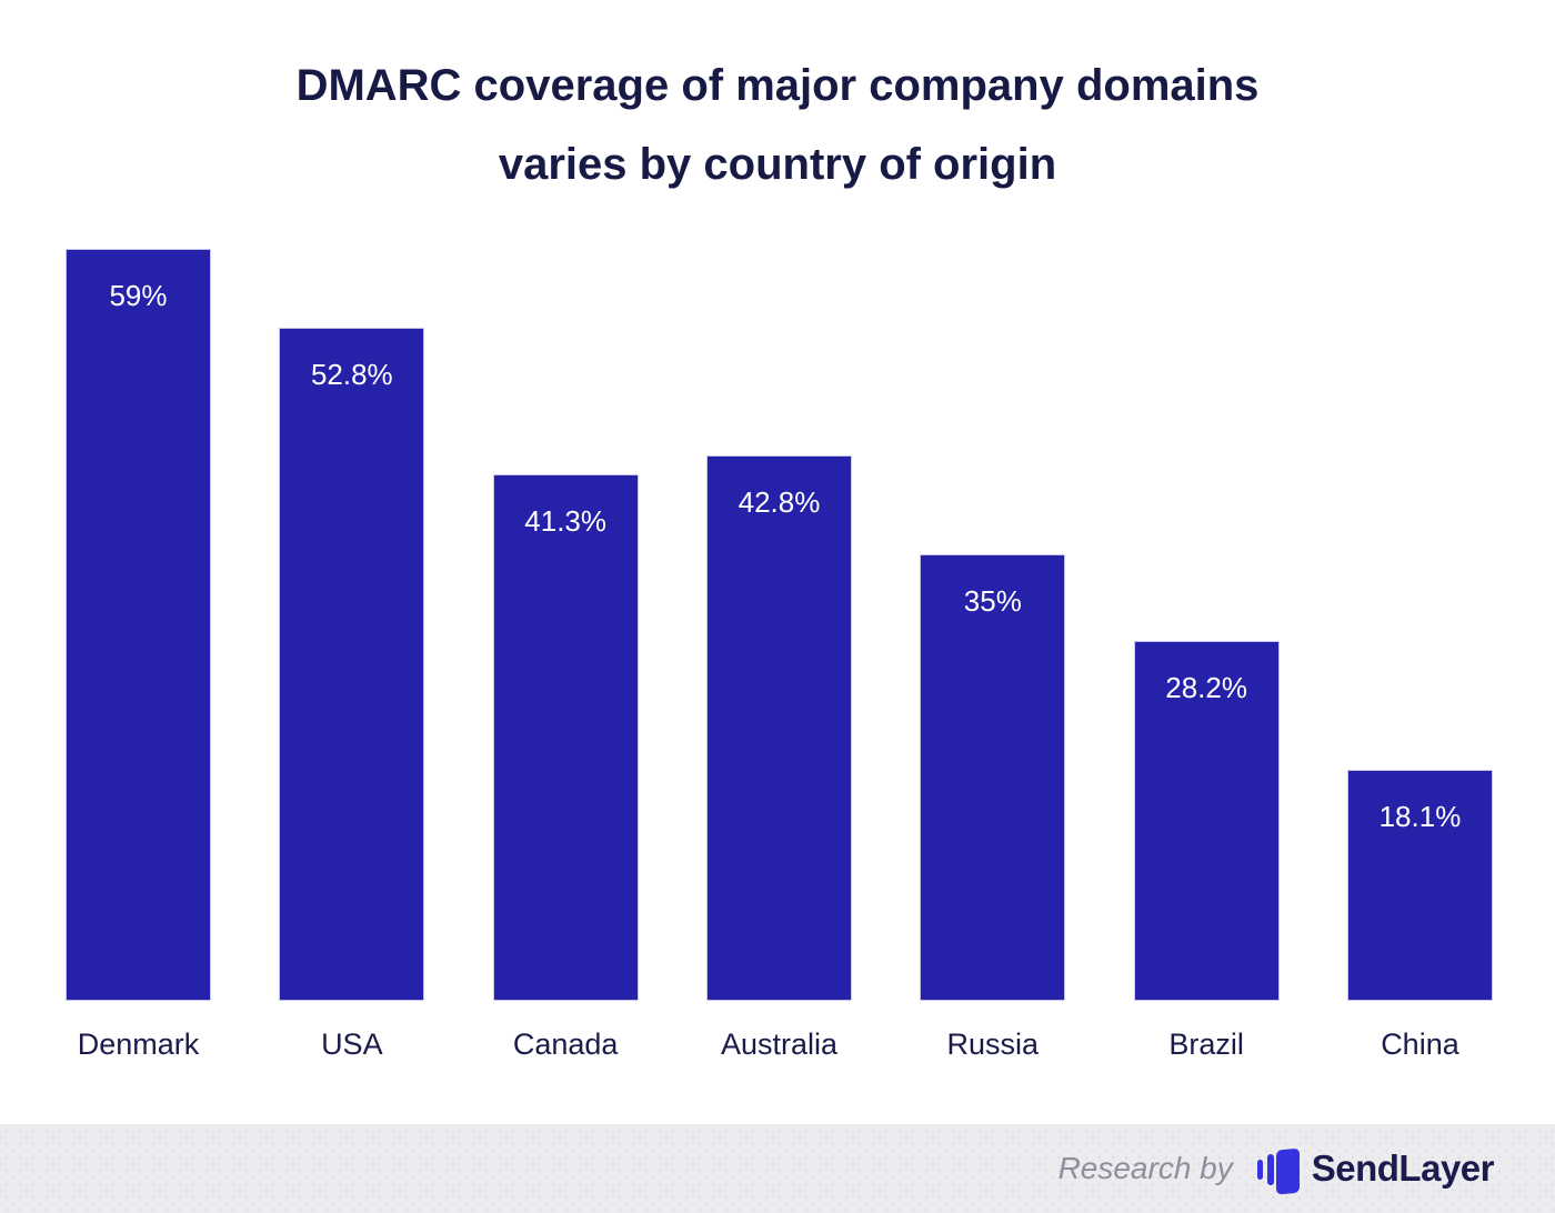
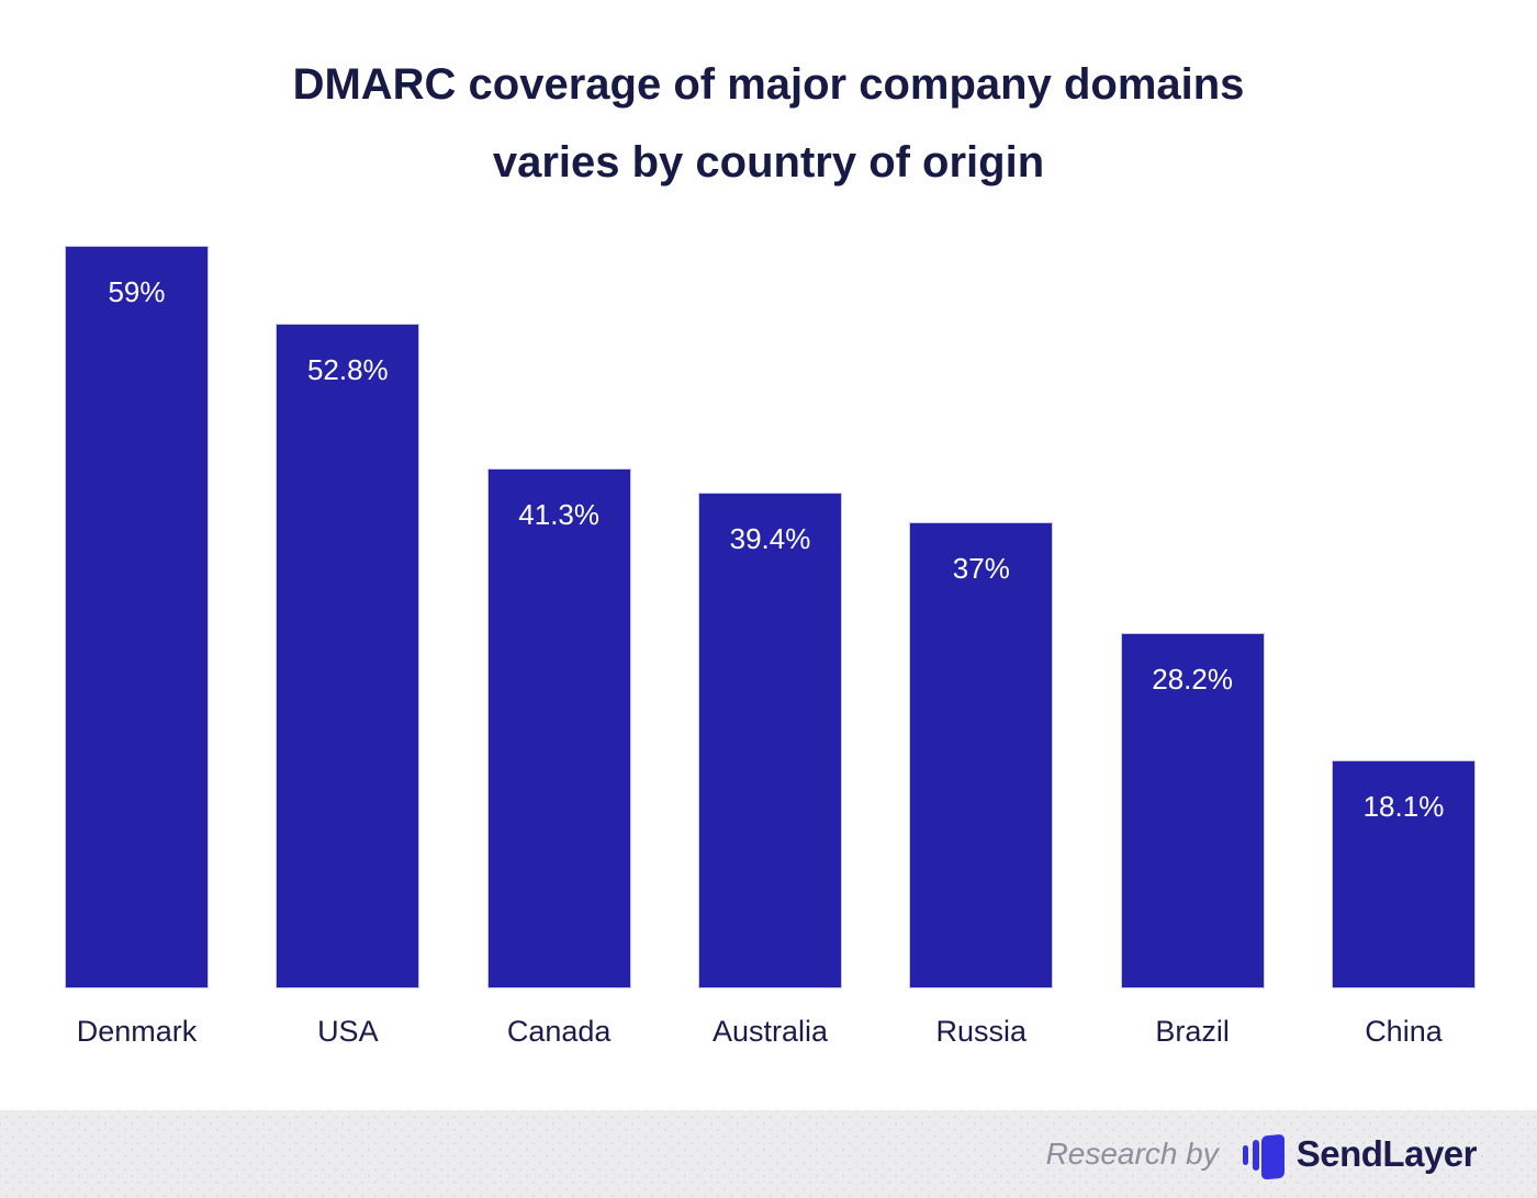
Australia: 42.8% -> 39.4%
Russia: 35% -> 37%
